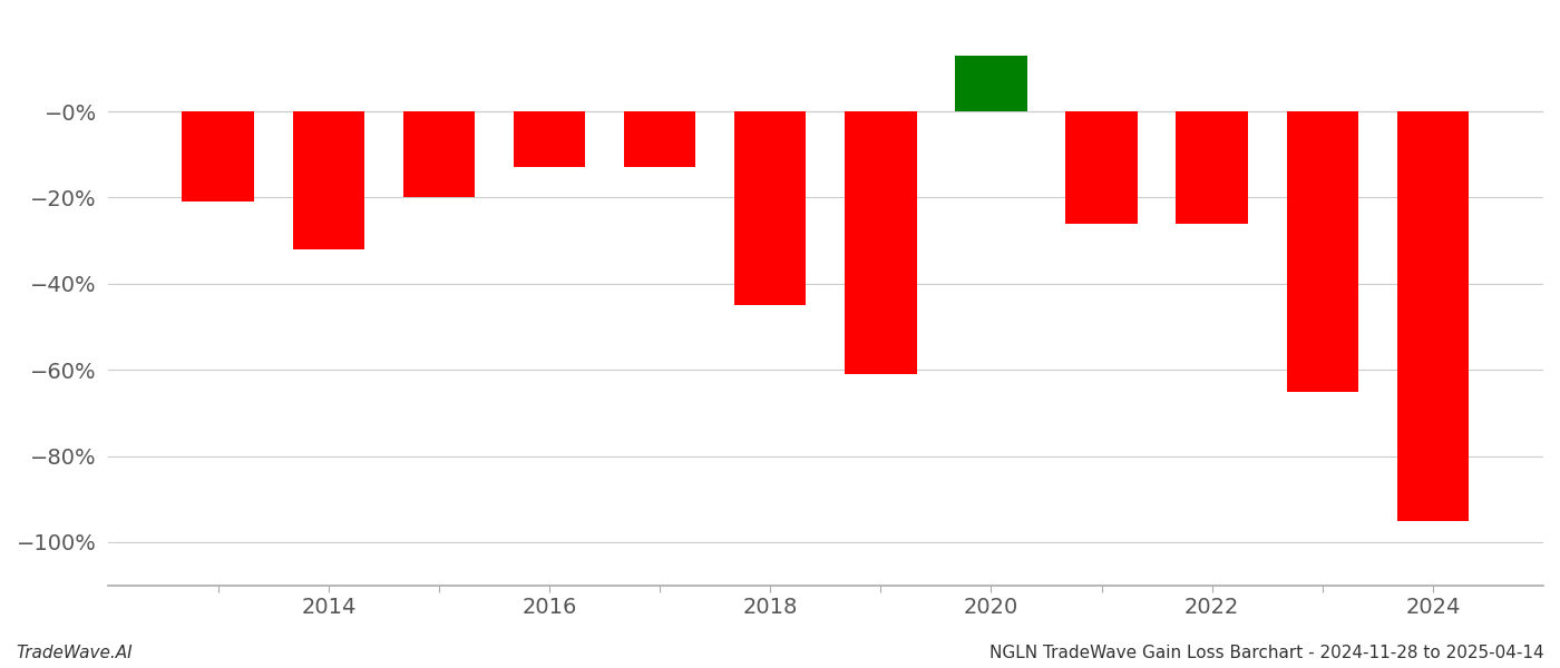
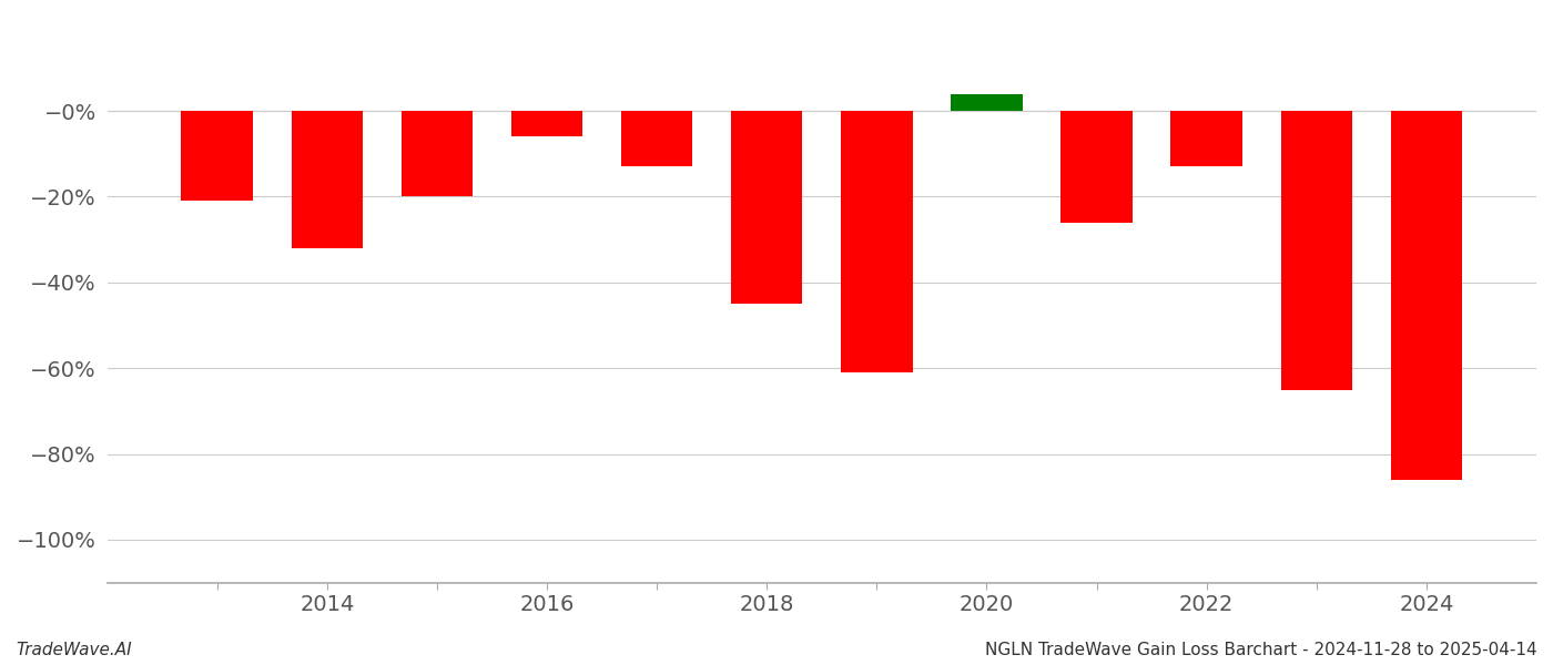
2016: -13% -> -6%
2020: 13% -> 4%
2022: -26% -> -13%
2024: -95% -> -86%
